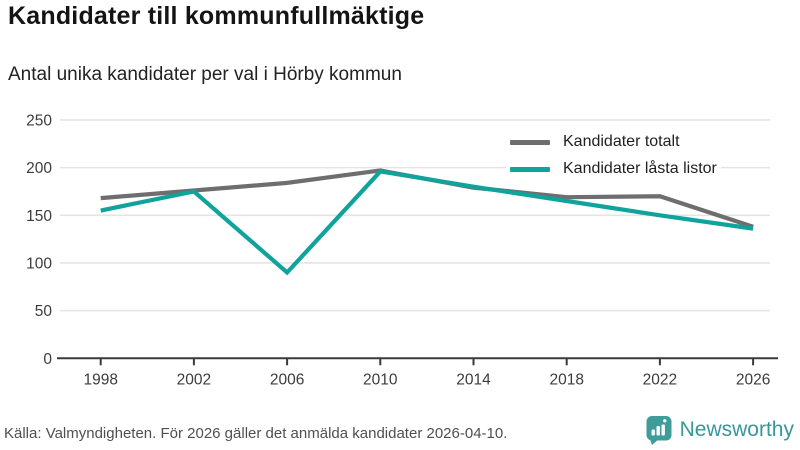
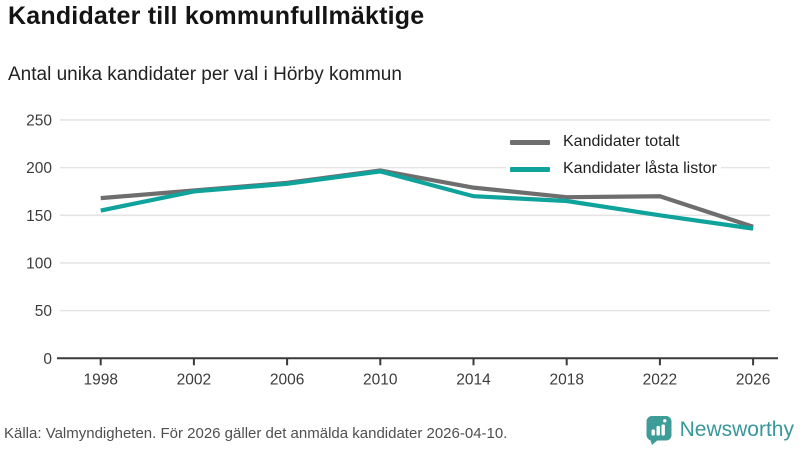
Kandidater låsta listor/2006: 90 -> 180
Kandidater låsta listor/2014: 180 -> 170
